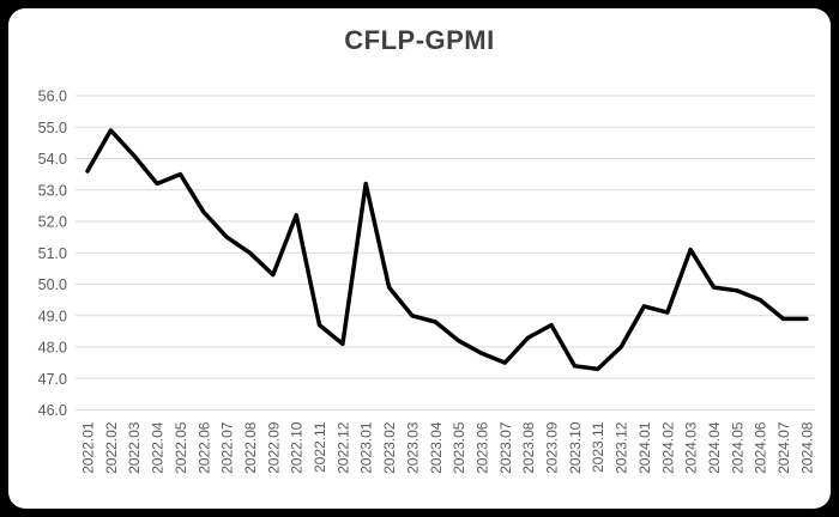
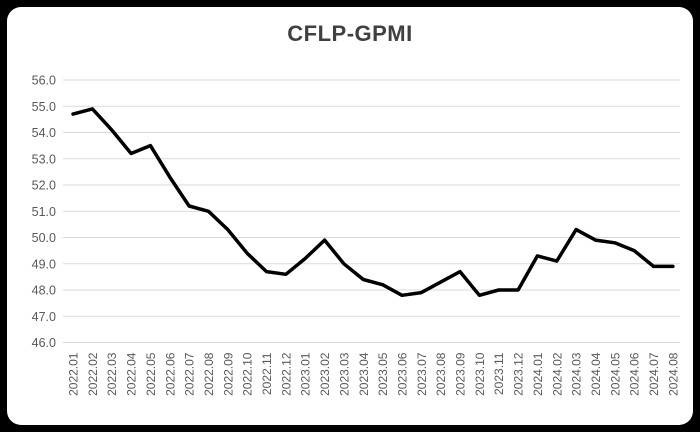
2022.01: 53.6 -> 54.7
2022.07: 51.5 -> 51.2
2022.10: 52.2 -> 49.4
2022.12: 48.1 -> 48.6
2023.01: 53.2 -> 49.2
2023.04: 48.8 -> 48.4
2023.07: 47.5 -> 47.9
2023.10: 47.4 -> 47.8
2023.11: 47.3 -> 48.0
2024.03: 51.1 -> 50.3
